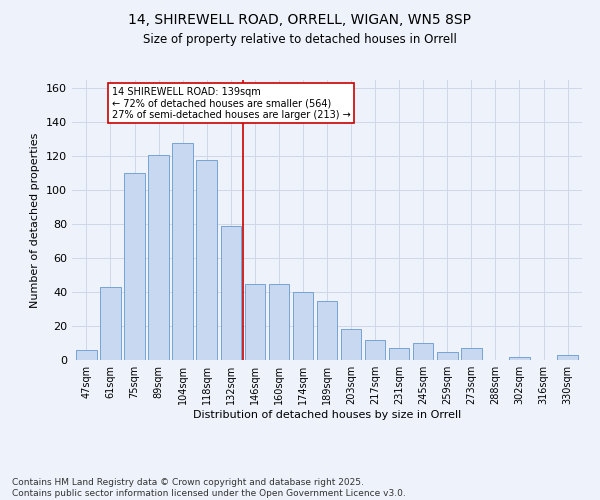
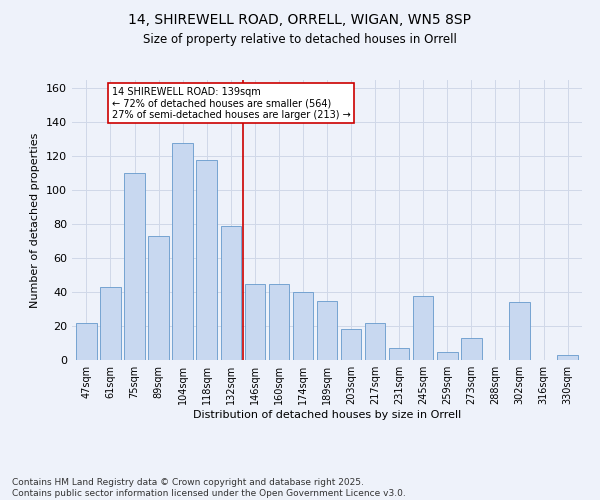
47sqm: 6 -> 22
89sqm: 121 -> 73
217sqm: 12 -> 22
245sqm: 10 -> 38
273sqm: 7 -> 13
302sqm: 2 -> 34
